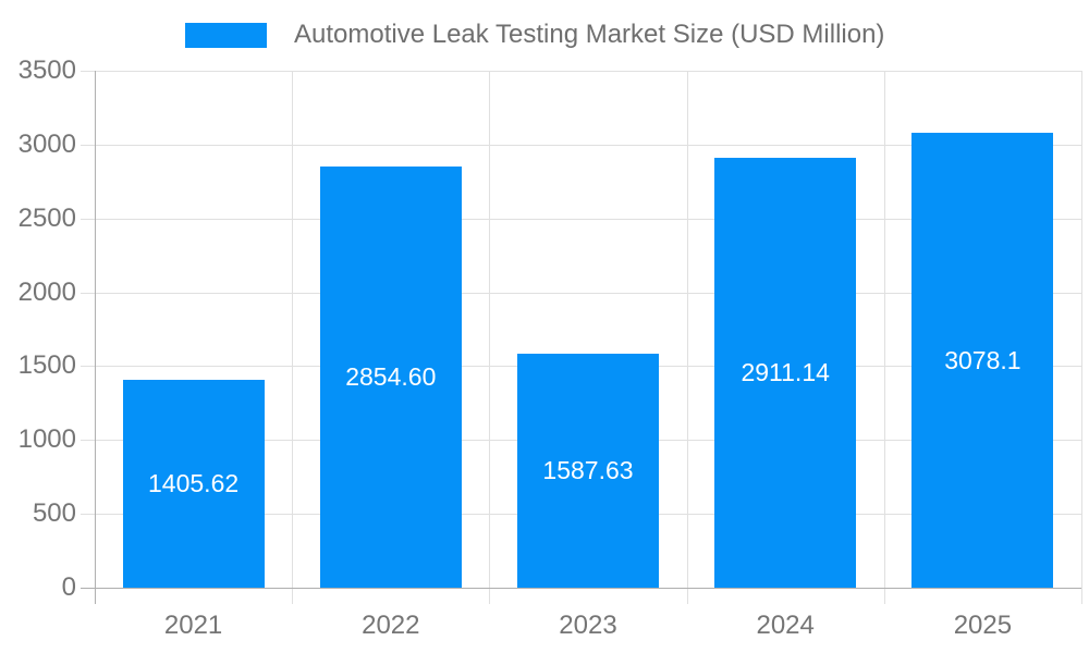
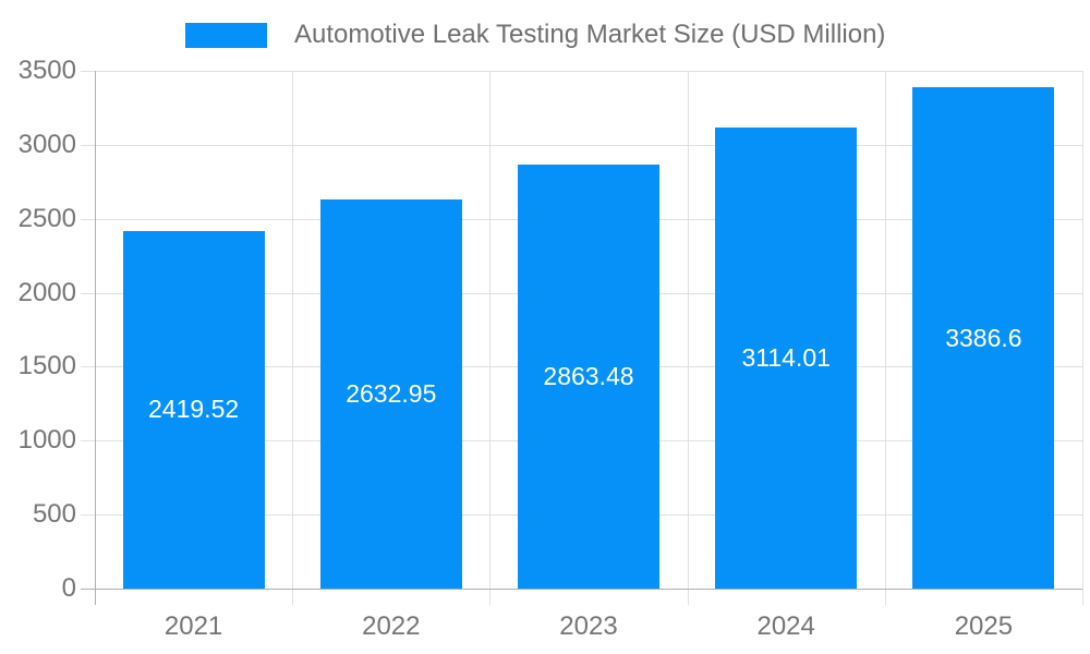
2021: 1405.62 -> 2419.52
2022: 2854.60 -> 2632.95
2023: 1587.63 -> 2863.48
2024: 2911.14 -> 3114.01
2025: 3078.1 -> 3386.6
